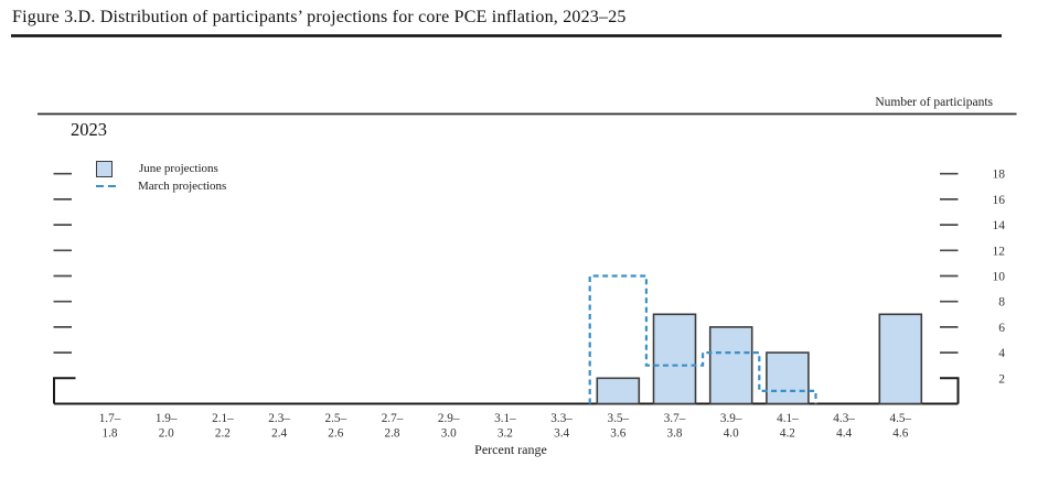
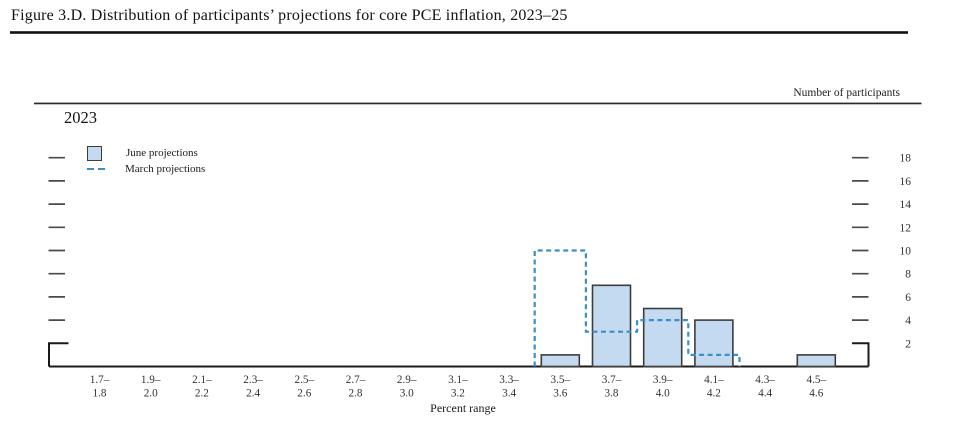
June projections/3.5–3.6: 2 -> 1
June projections/3.9–4.0: 6 -> 5
June projections/4.5–4.6: 7 -> 1
